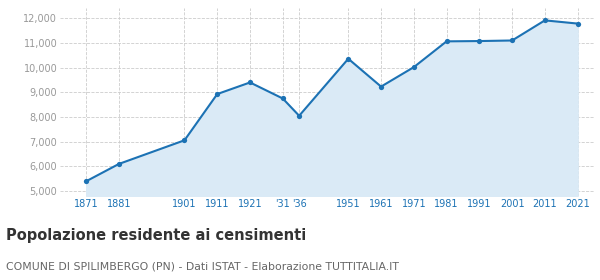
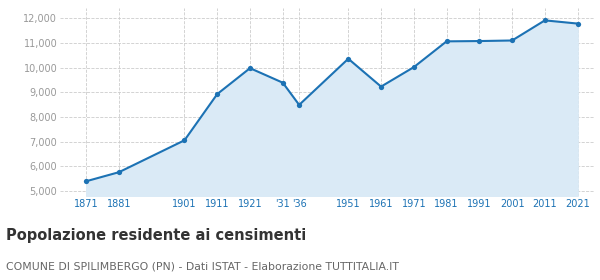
1881: 6,100 -> 5,760
1921: 9,400 -> 9,980
'31: 8,750 -> 9,390
'36: 8,050 -> 8,490
